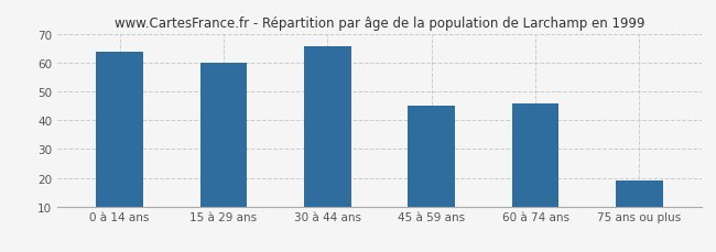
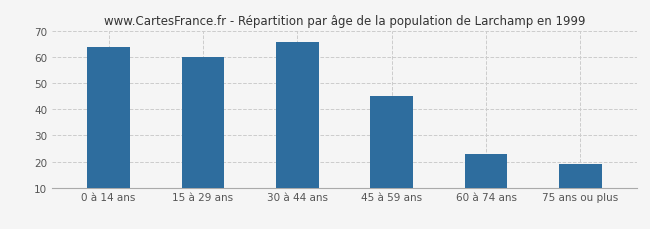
60 à 74 ans: 46 -> 23
